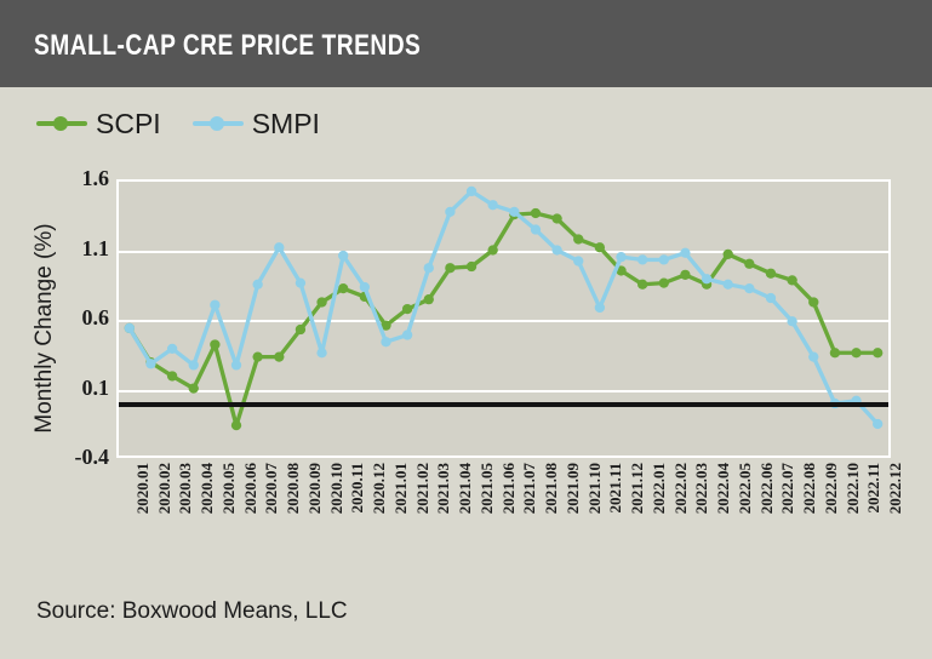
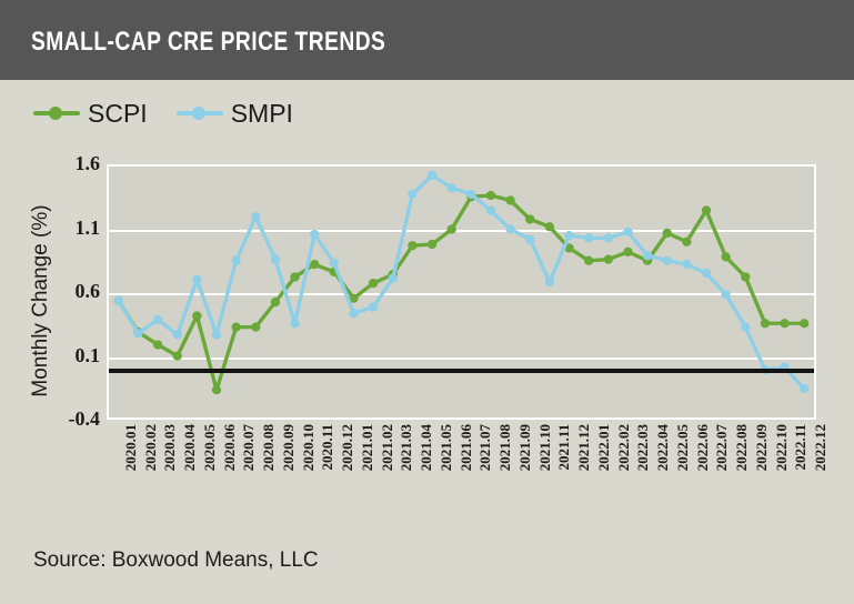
SMPI/2020.08: 1.12 -> 1.20
SMPI/2021.03: 0.97 -> 0.71
SCPI/2022.07: 0.93 -> 1.25
